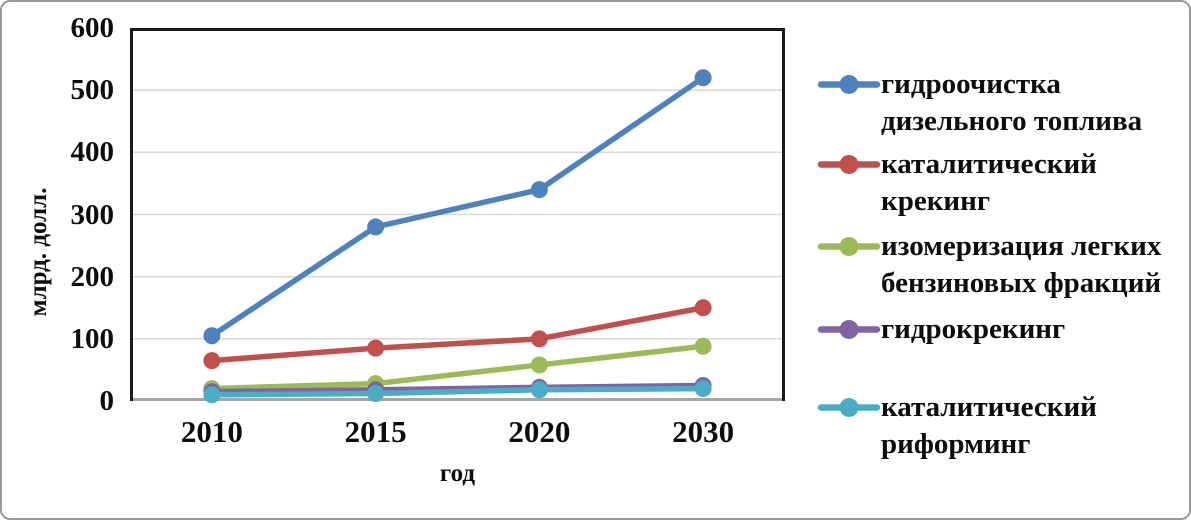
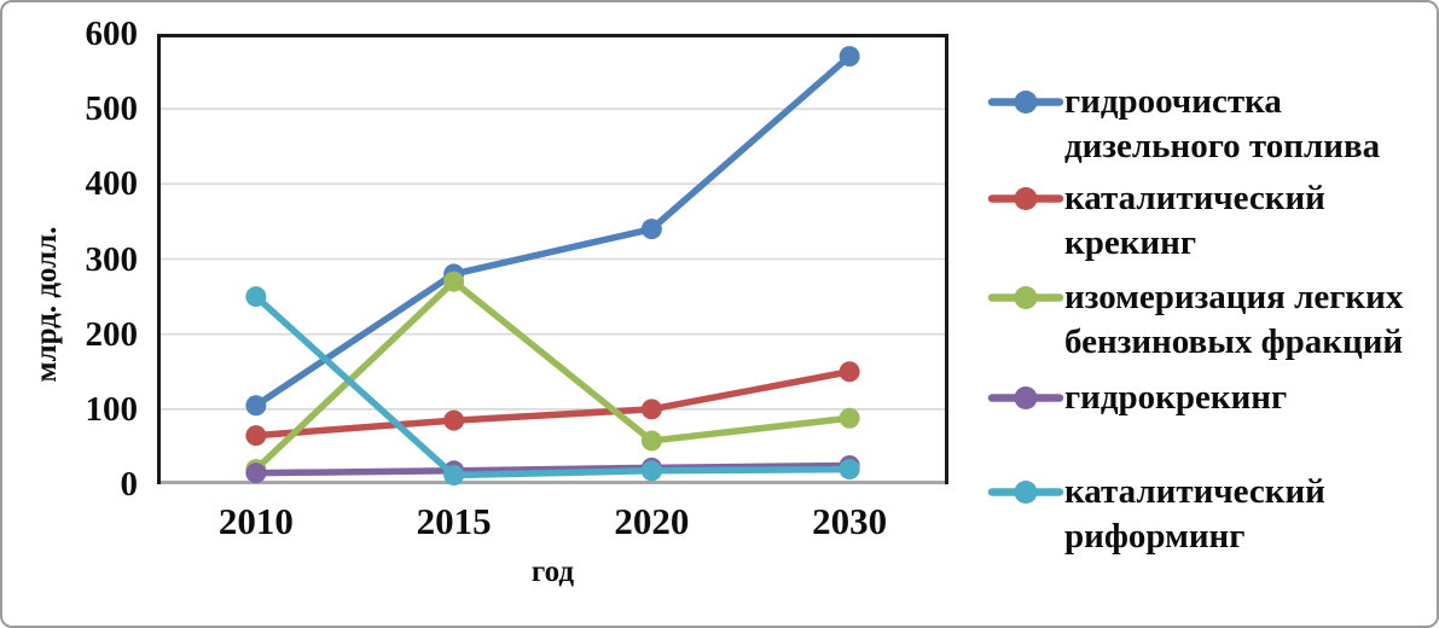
каталитический риформинг/2010: 10 -> 250
изомеризация легких бензиновых фракций/2015: 30 -> 270
гидроочистка дизельного топлива/2030: 520 -> 570
